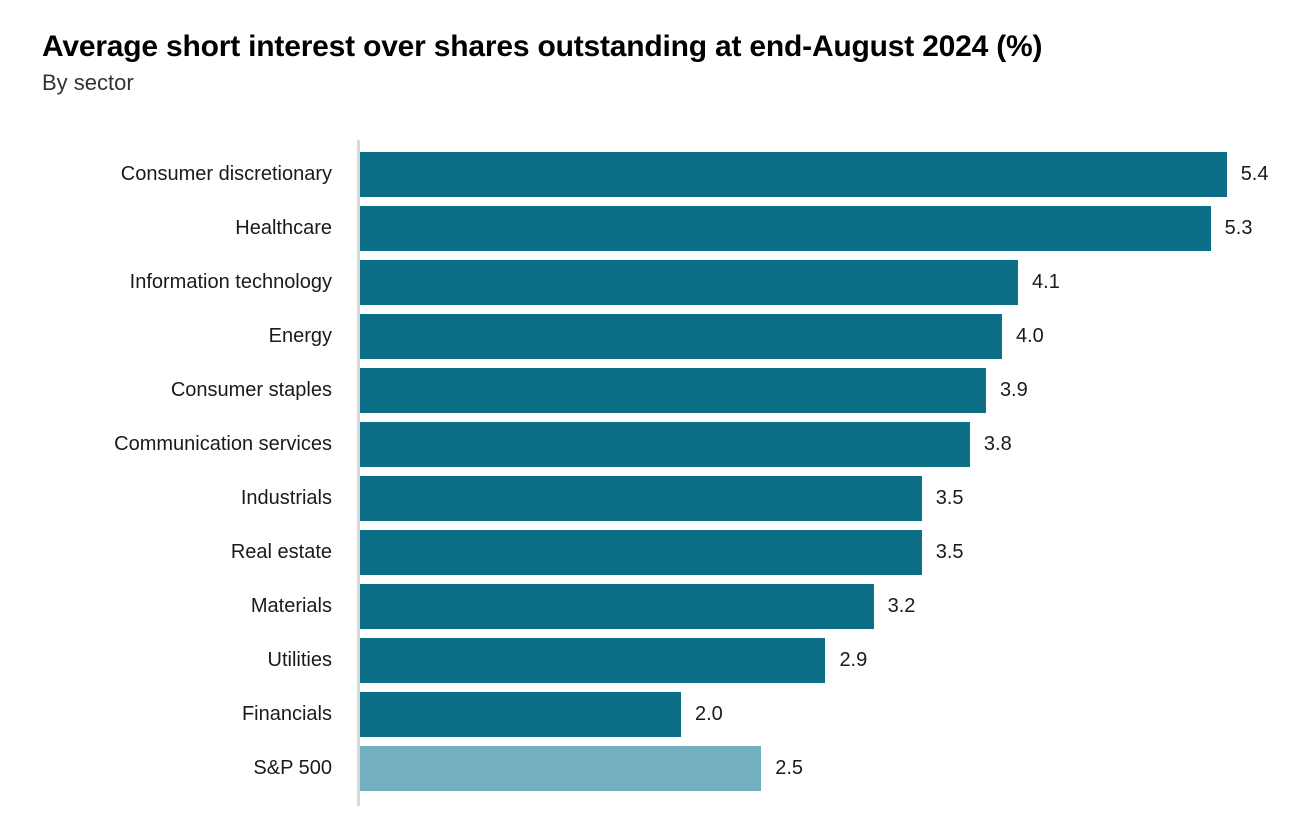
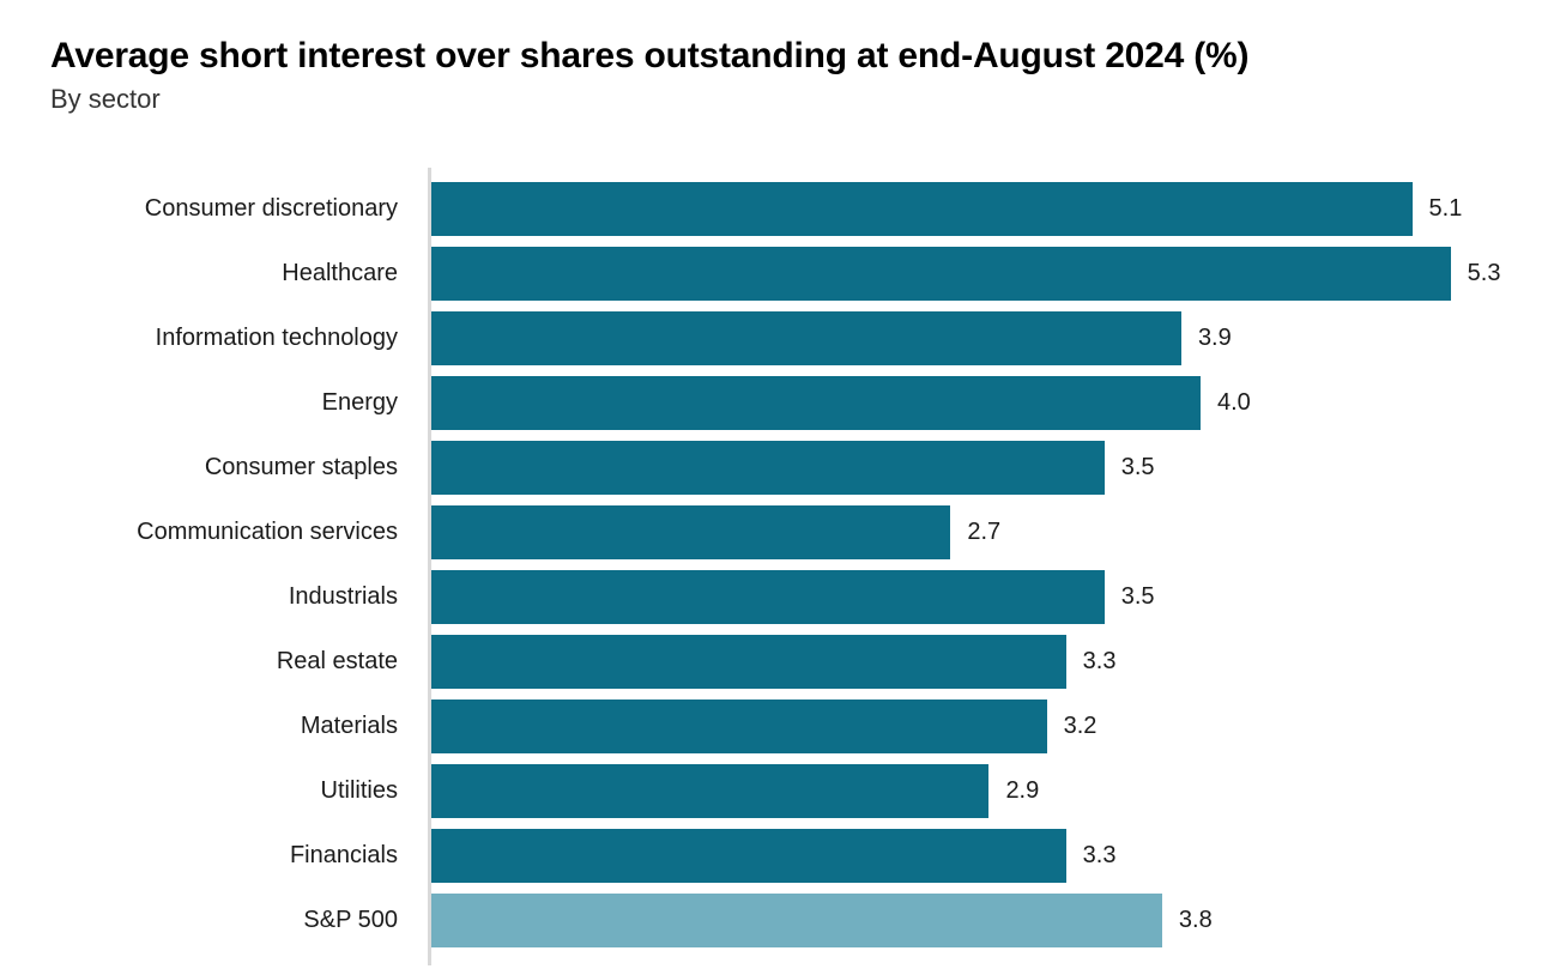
Consumer discretionary: 5.4 -> 5.1
Information technology: 4.1 -> 3.9
Consumer staples: 3.9 -> 3.5
Communication services: 3.8 -> 2.7
Real estate: 3.5 -> 3.3
Financials: 2.0 -> 3.3
S&P 500: 2.5 -> 3.8
